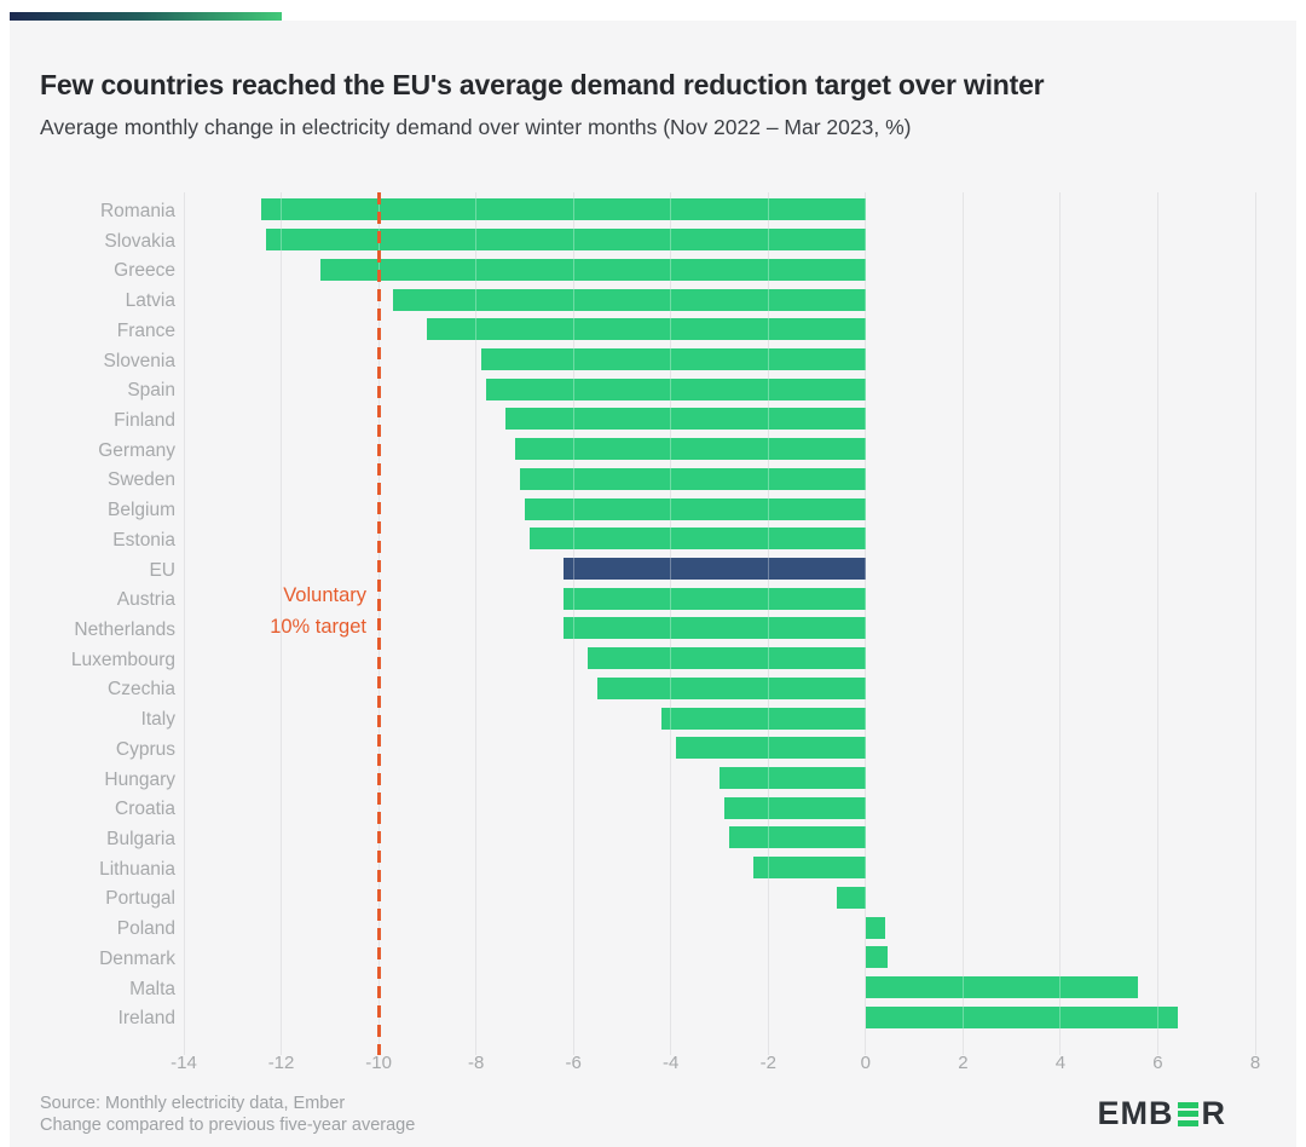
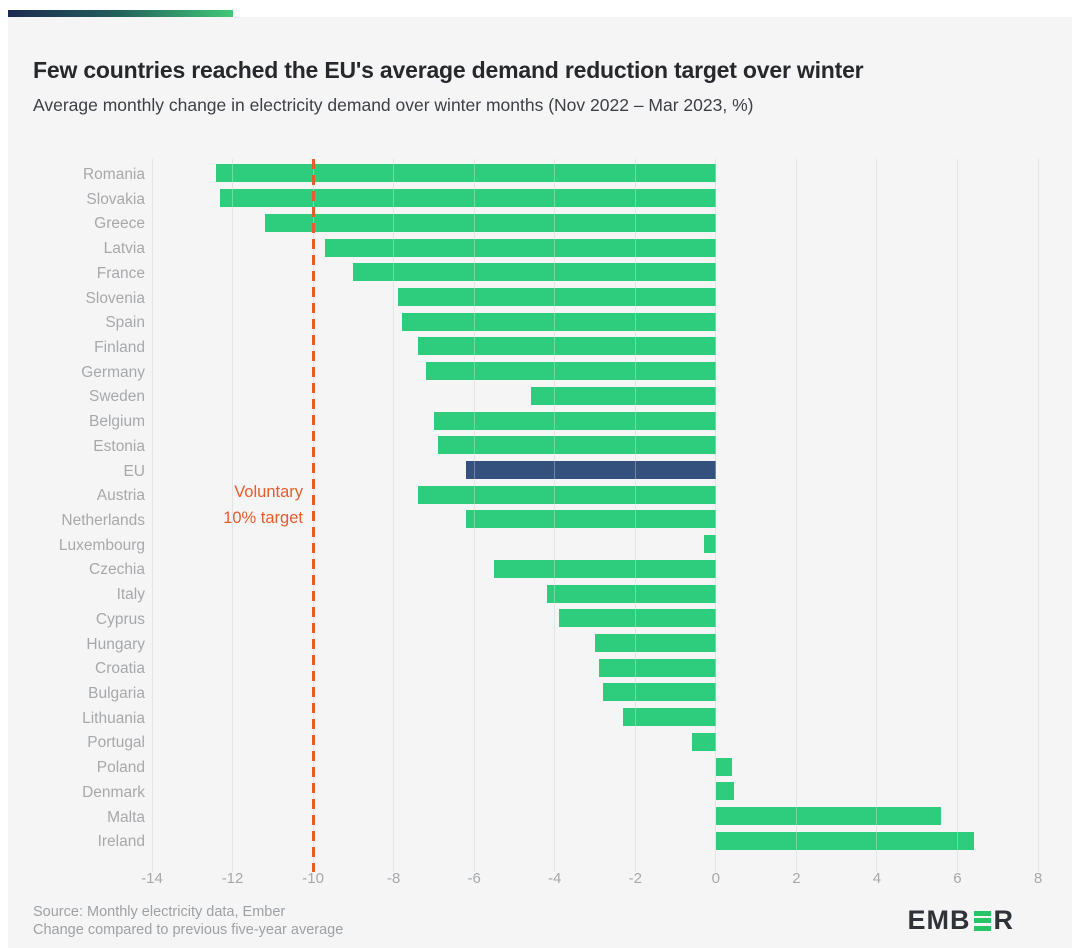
Sweden: -7.1 -> -4.6
Austria: -6.2 -> -7.4
Luxembourg: -5.7 -> -0.3
